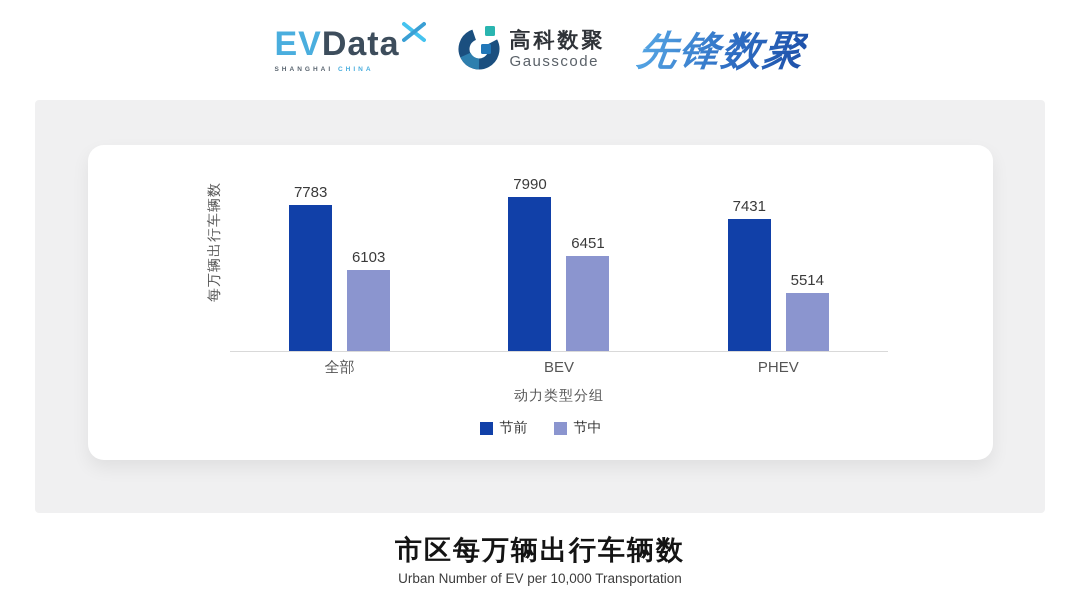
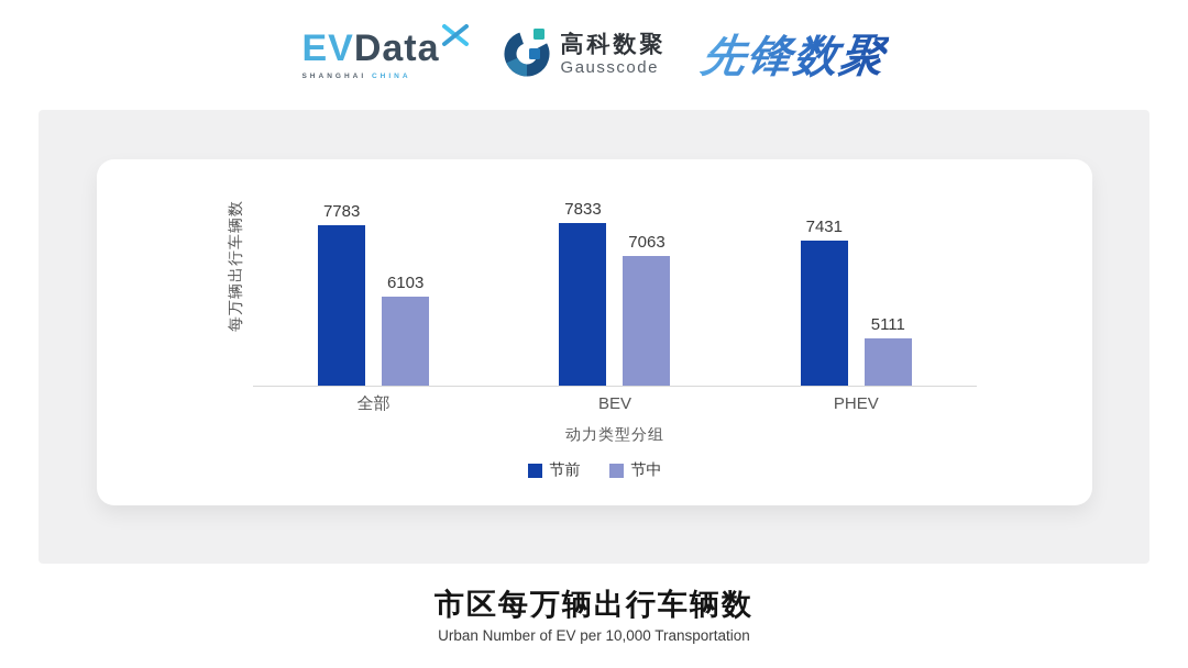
节前/BEV: 7990 -> 7833
节中/BEV: 6451 -> 7063
节中/PHEV: 5514 -> 5111
